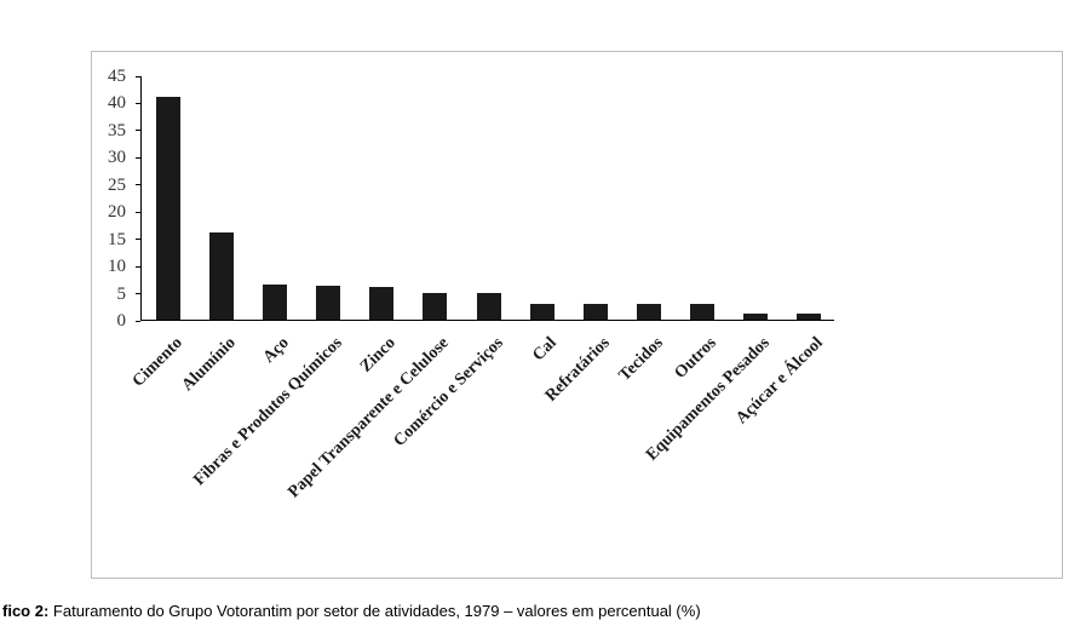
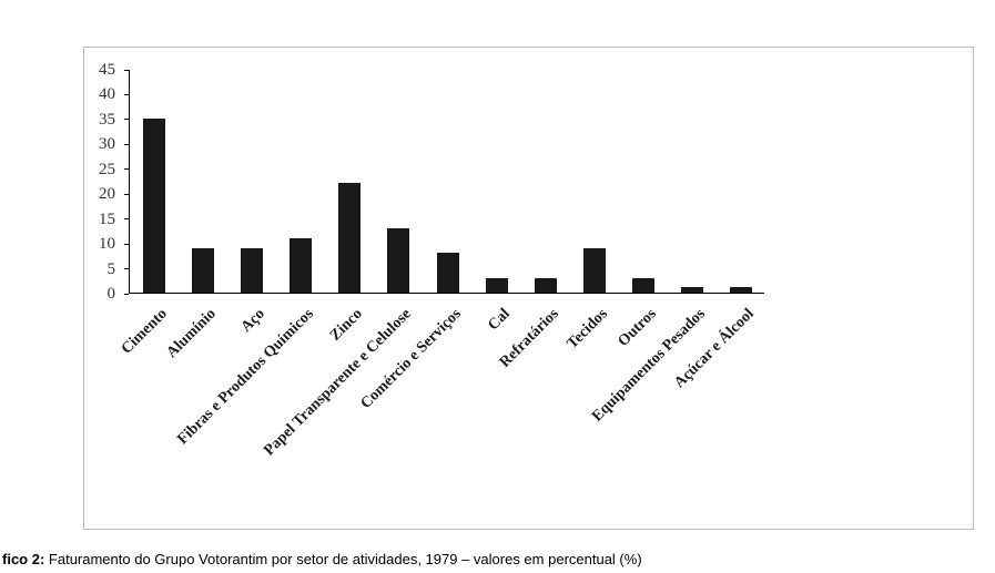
Cimento: 41 -> 35
Alumínio: 16 -> 9
Aço: 6 -> 9
Fibras e Produtos Químicos: 6 -> 11
Zinco: 6 -> 22
Papel Transparente e Celulose: 5 -> 13
Comércio e Serviços: 5 -> 8
Tecidos: 3 -> 9
